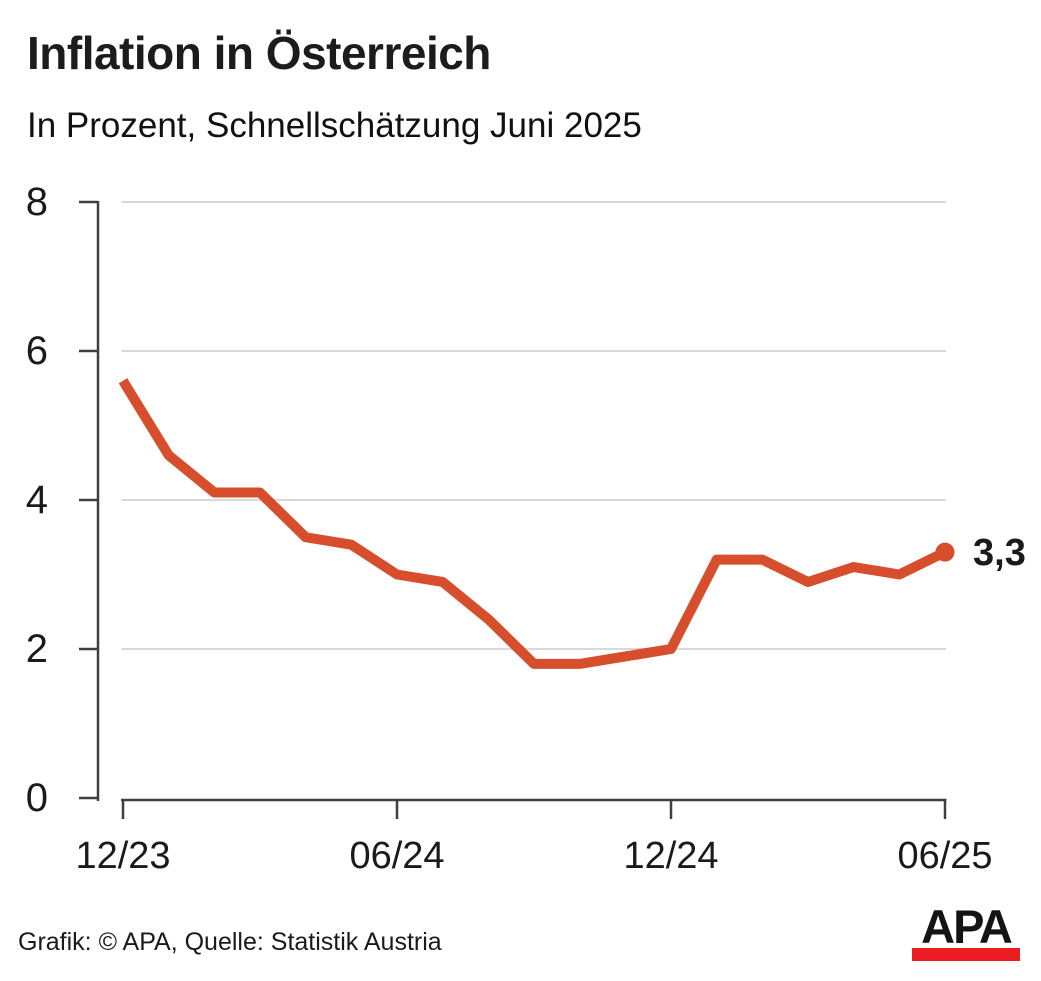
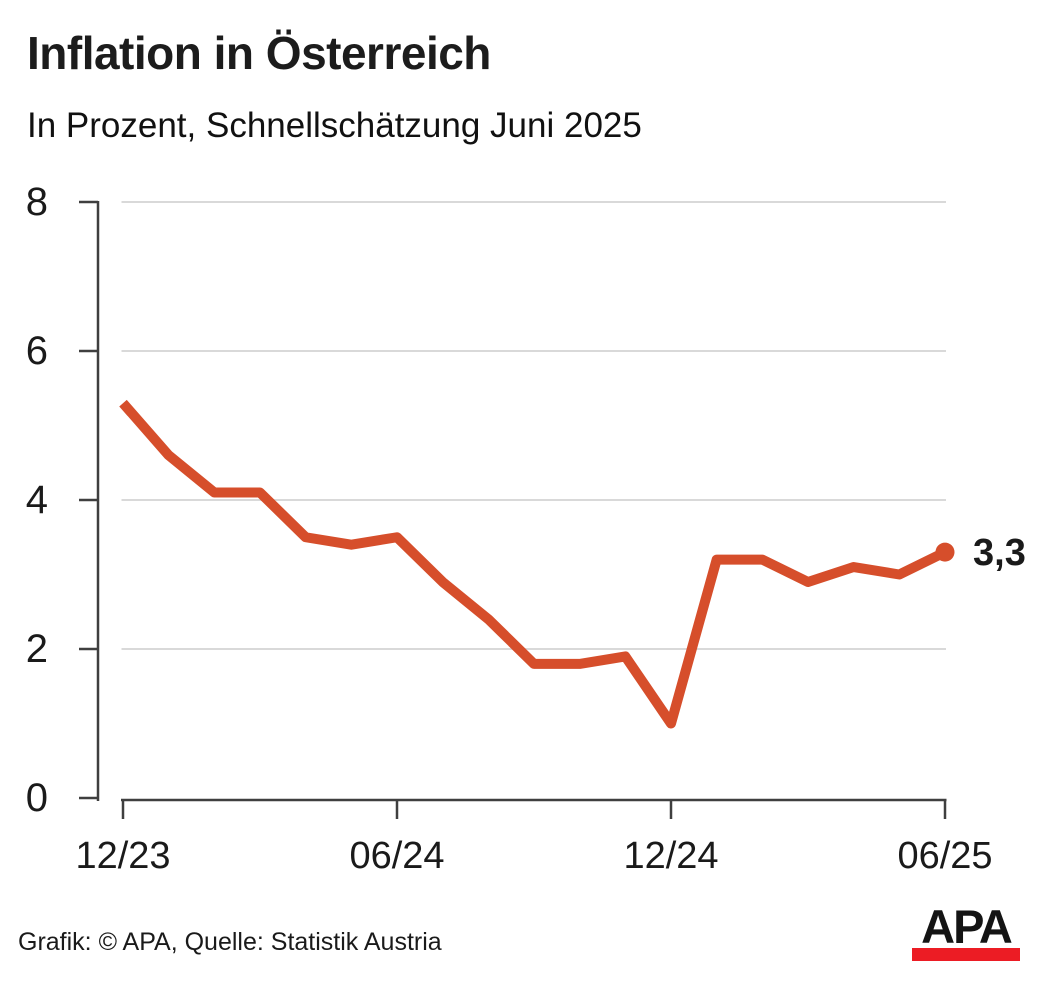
12/23: 5.6 -> 5.3
06/24: 3.0 -> 3.5
12/24: 2.0 -> 1.0
